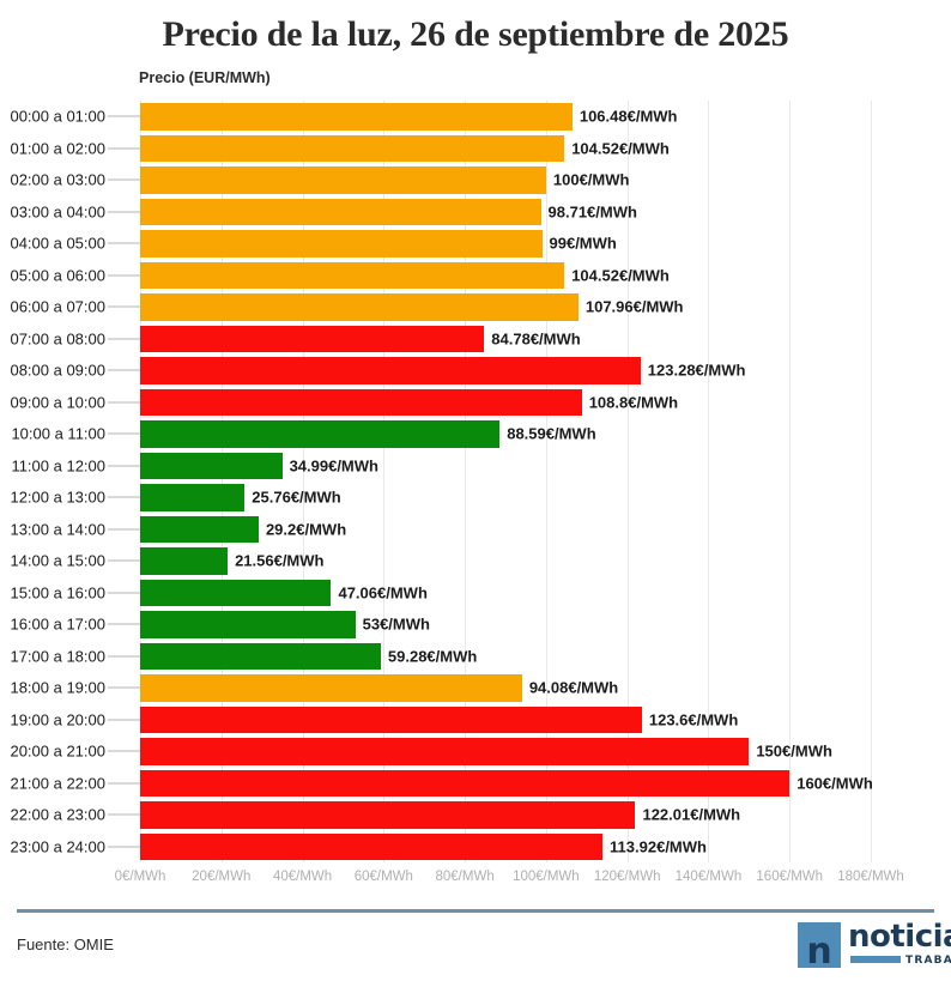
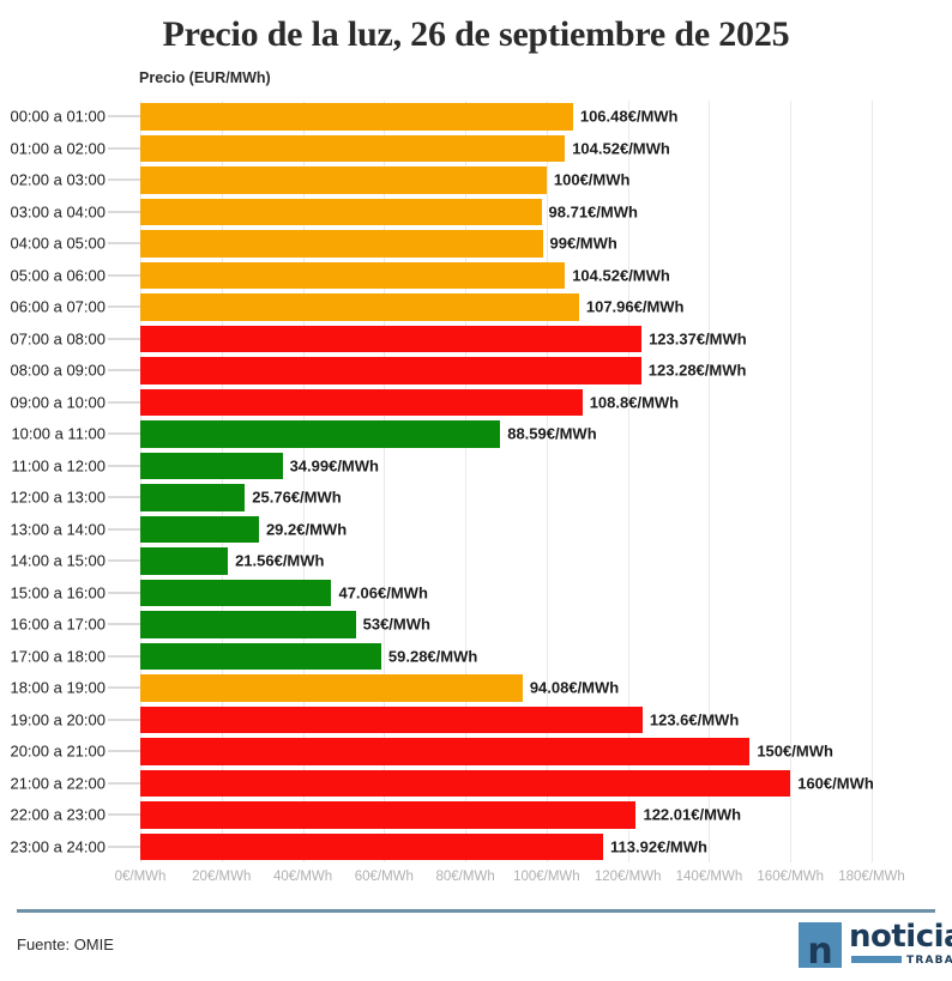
07:00 a 08:00: 84.78 -> 123.37
